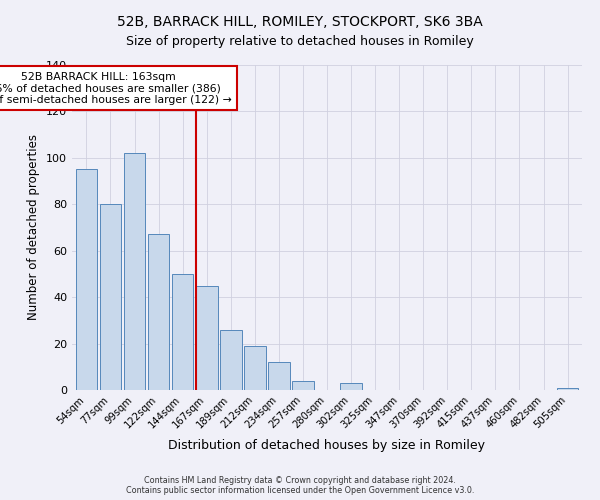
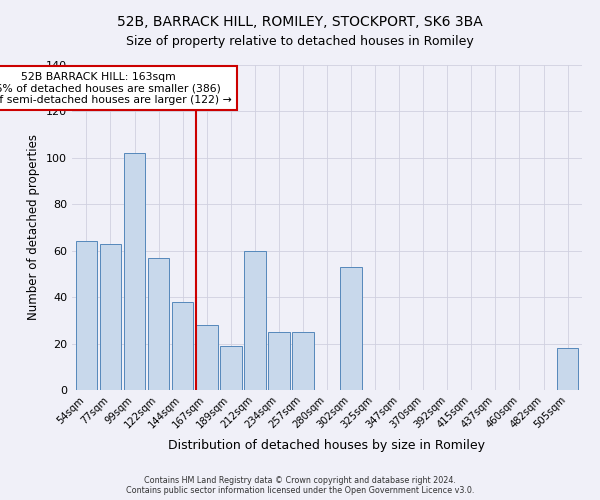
54sqm: 95 -> 64
77sqm: 80 -> 63
122sqm: 67 -> 57
144sqm: 50 -> 38
167sqm: 45 -> 28
189sqm: 26 -> 19
212sqm: 19 -> 60
234sqm: 12 -> 25
257sqm: 4 -> 25
302sqm: 3 -> 53
505sqm: 1 -> 18
